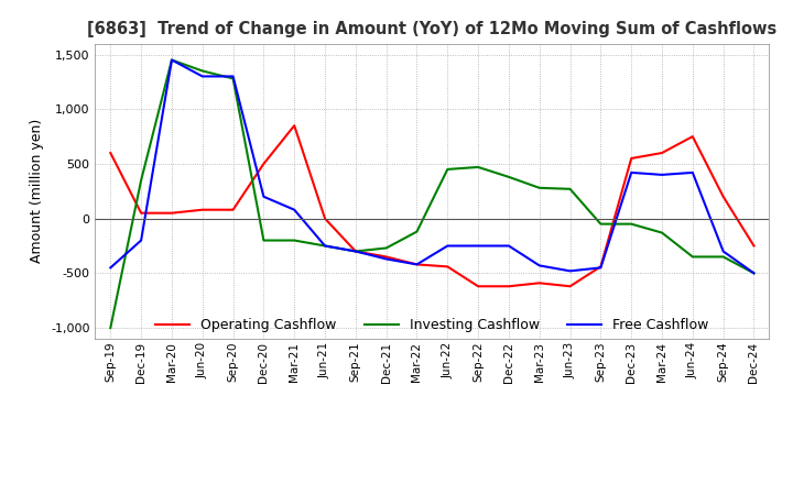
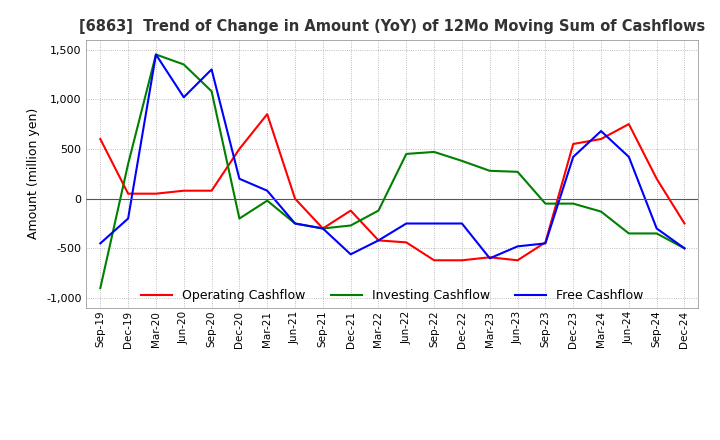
Investing Cashflow/Sep-19: -1,000 -> -900
Free Cashflow/Jun-20: 1,300 -> 1,020
Investing Cashflow/Sep-20: 1,280 -> 1,080
Investing Cashflow/Mar-21: -200 -> -20
Operating Cashflow/Dec-21: -350 -> -120
Free Cashflow/Dec-21: -370 -> -560
Free Cashflow/Mar-23: -430 -> -600
Free Cashflow/Mar-24: 400 -> 680
